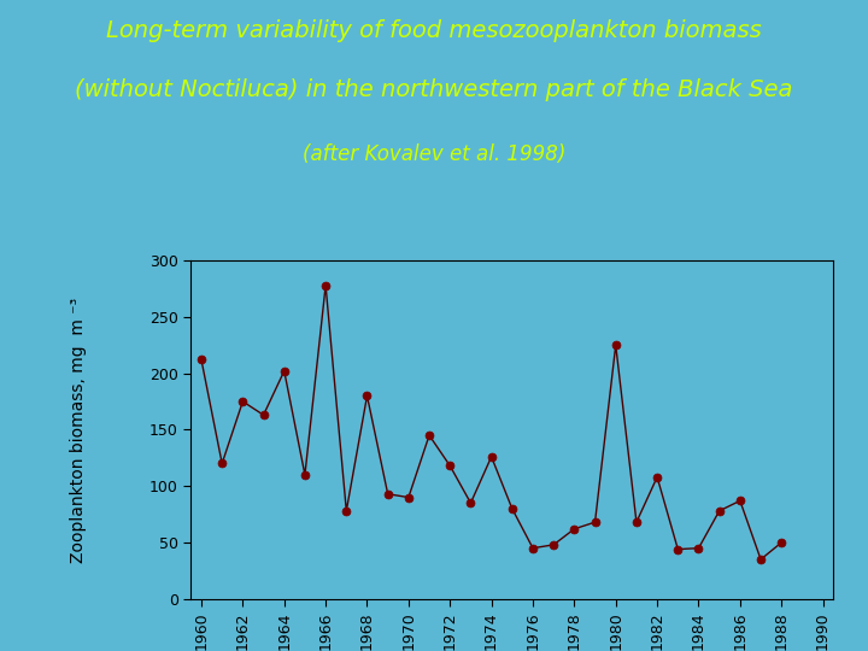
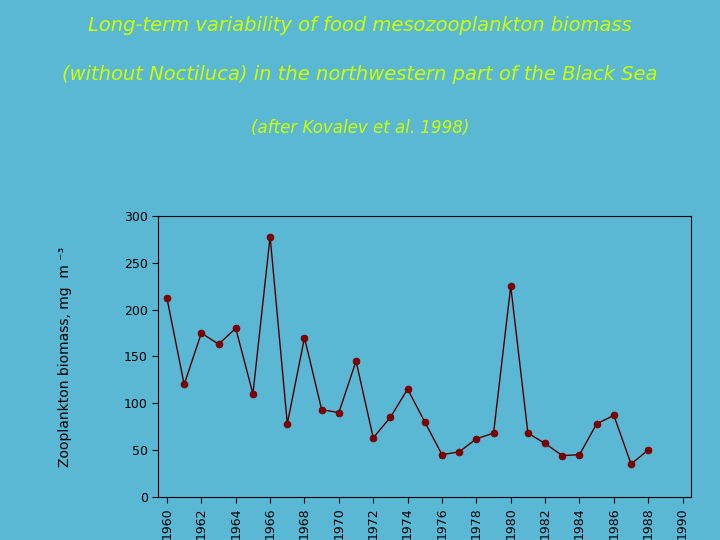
1964: 202 -> 180
1968: 180 -> 170
1972: 118 -> 63
1974: 126 -> 115
1982: 108 -> 57
